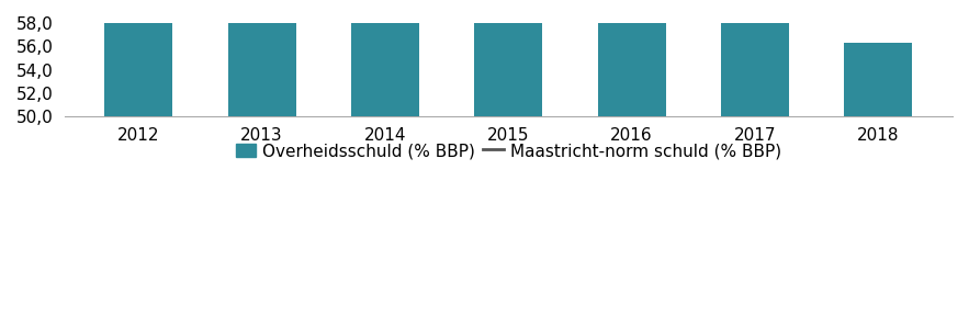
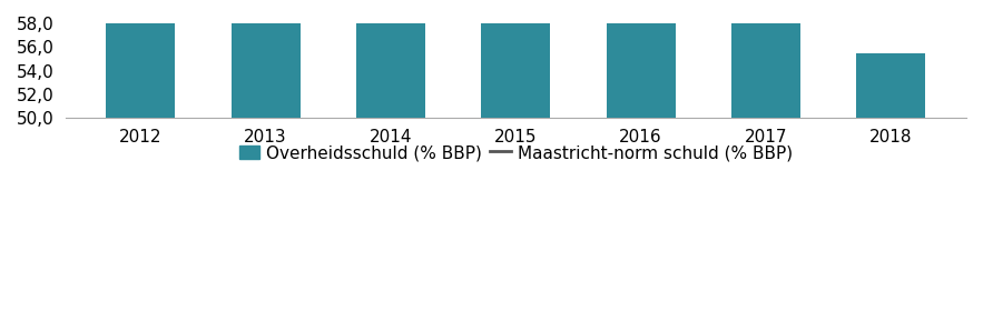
2018: 56,3 -> 55,5
